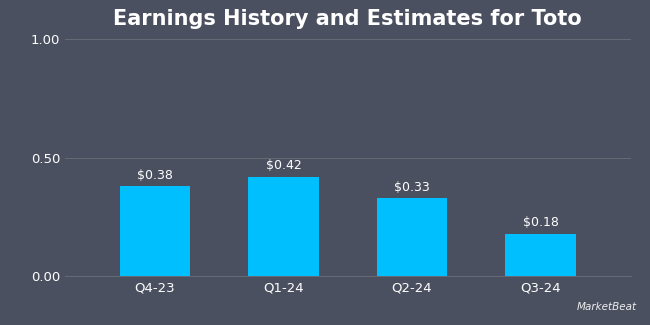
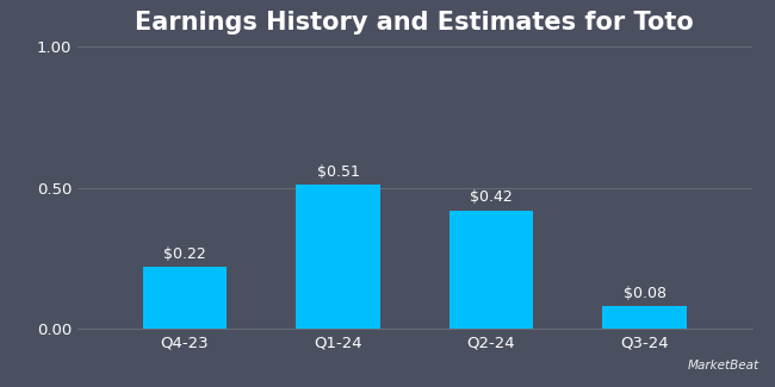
Q4-23: $0.38 -> $0.22
Q1-24: $0.42 -> $0.51
Q2-24: $0.33 -> $0.42
Q3-24: $0.18 -> $0.08
